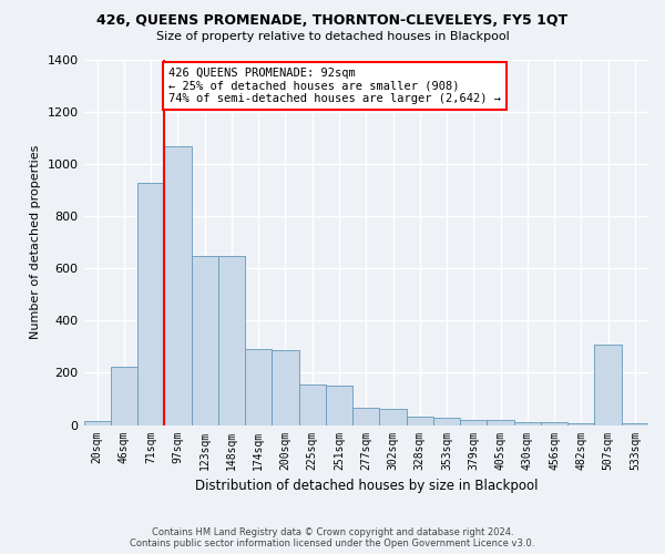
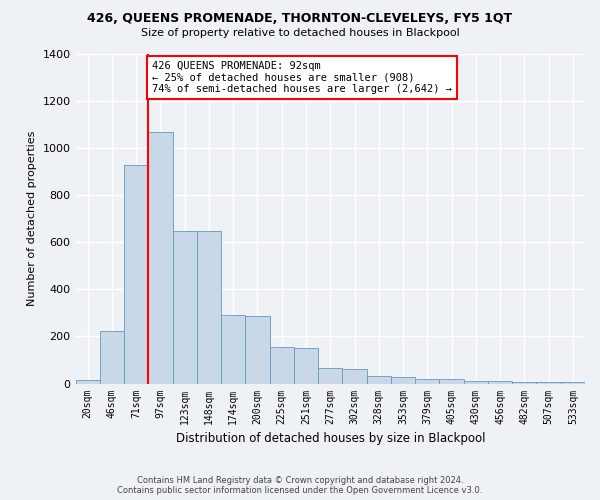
507sqm: 310 -> 7
